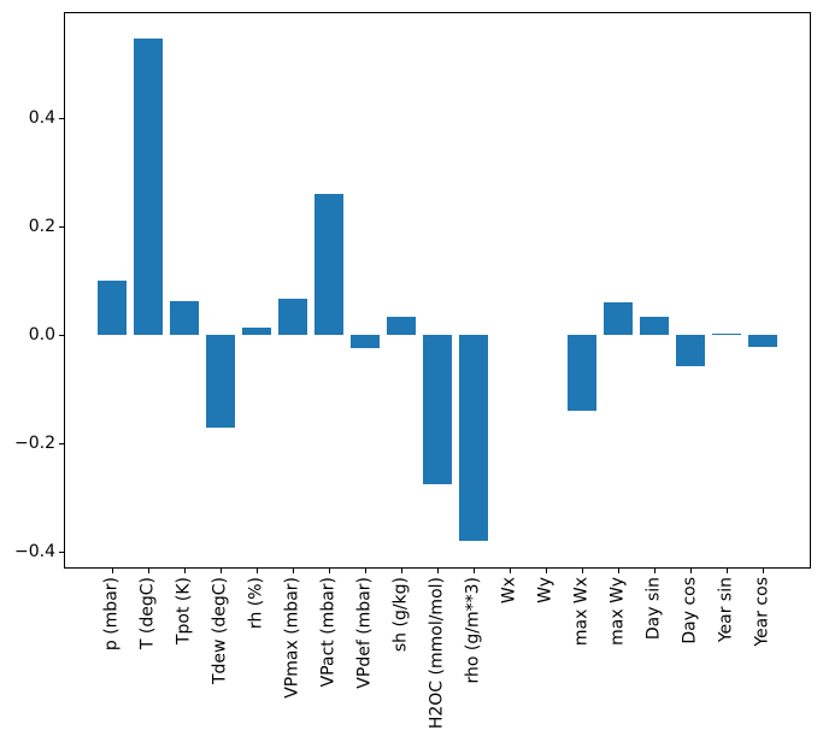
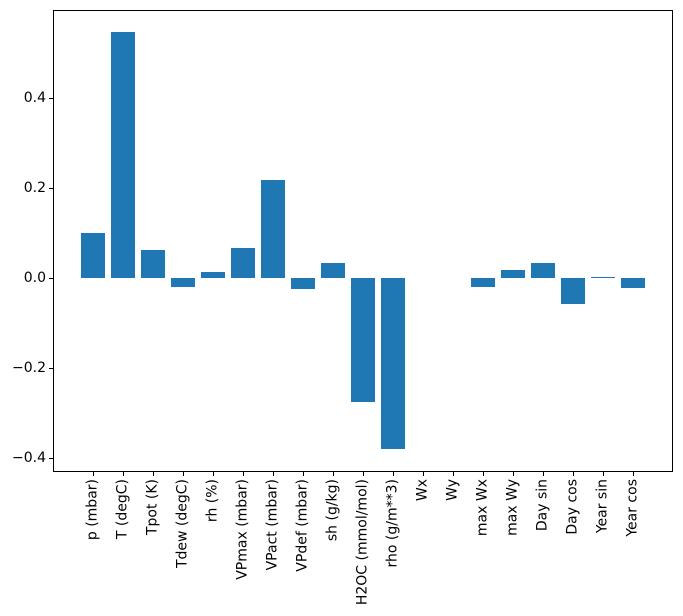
Tdew (degC): -0.17 -> -0.02
VPact (mbar): 0.26 -> 0.22
max Wx: -0.14 -> -0.02
max Wy: 0.06 -> 0.02
